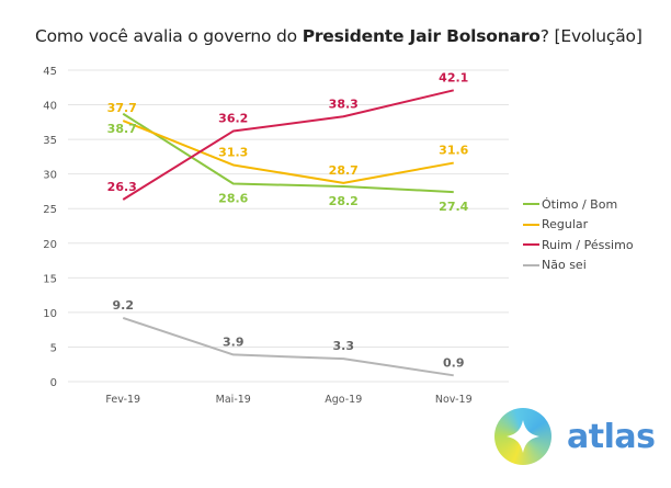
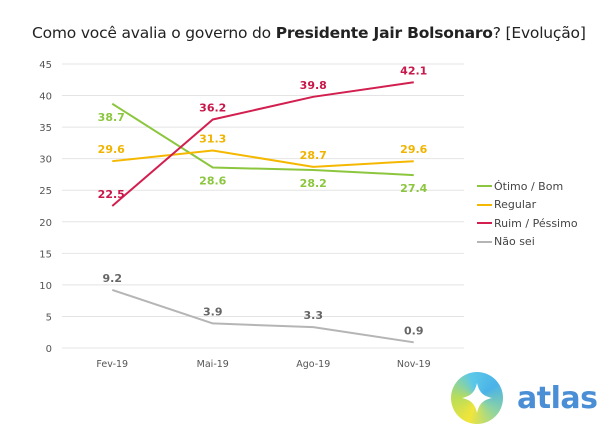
Regular/Fev-19: 37.7 -> 29.6
Ruim / Péssimo/Fev-19: 26.3 -> 22.5
Ruim / Péssimo/Ago-19: 38.3 -> 39.8
Regular/Nov-19: 31.6 -> 29.6
